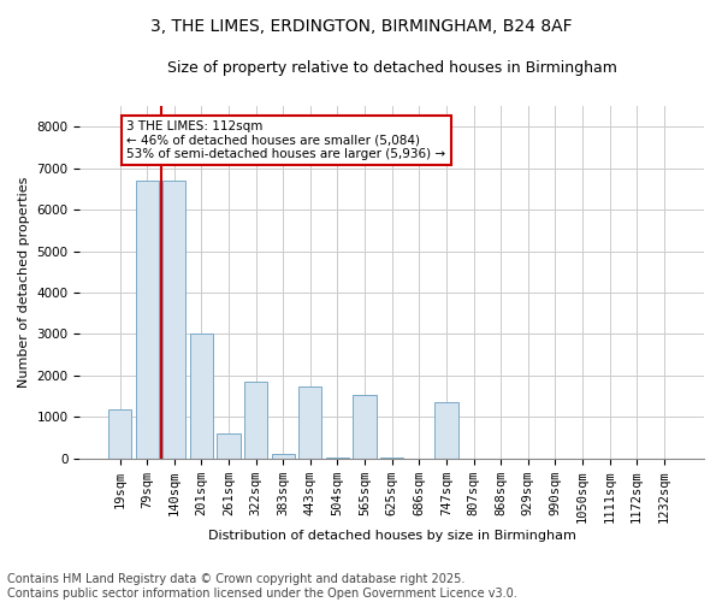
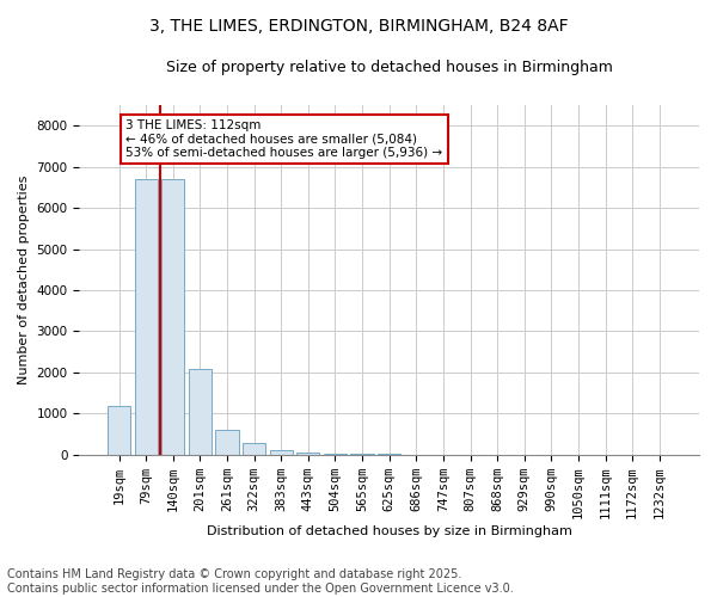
201sqm: 3000 -> 2100
322sqm: 1850 -> 300
443sqm: 1750 -> 60
565sqm: 1550 -> 20
747sqm: 1350 -> 0
